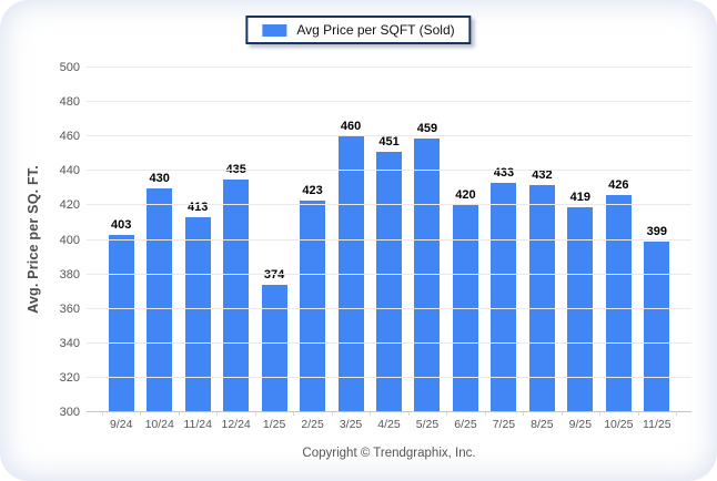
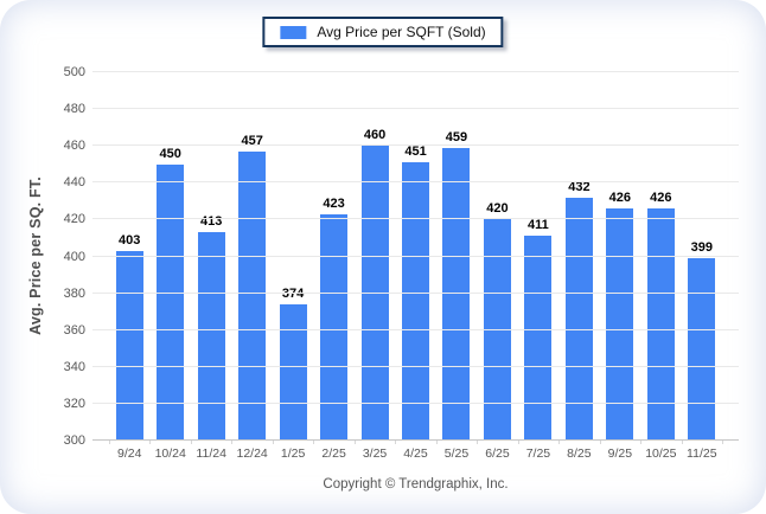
10/24: 430 -> 450
12/24: 435 -> 457
7/25: 433 -> 411
9/25: 419 -> 426
